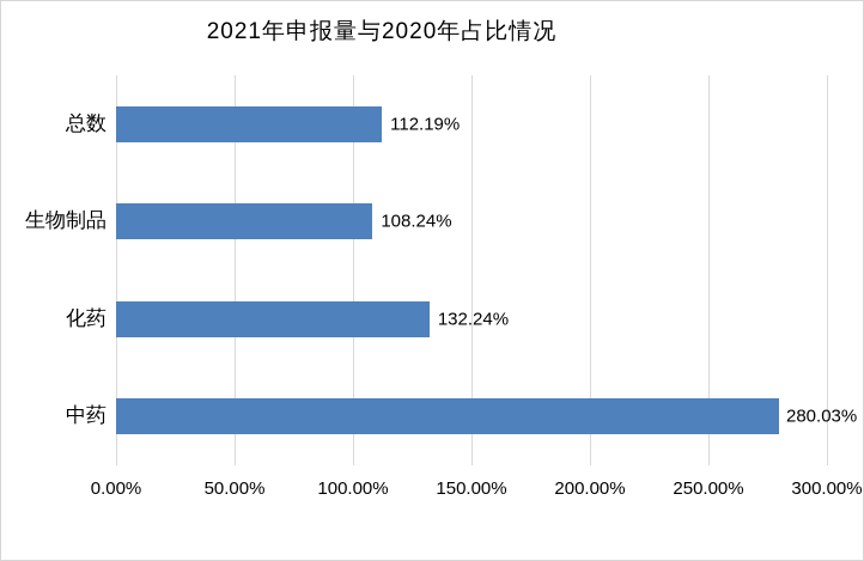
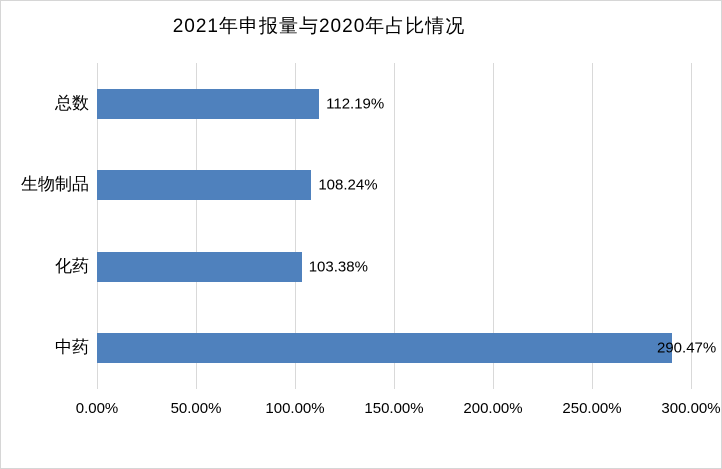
化药: 132.24% -> 103.38%
中药: 280.03% -> 290.47%
